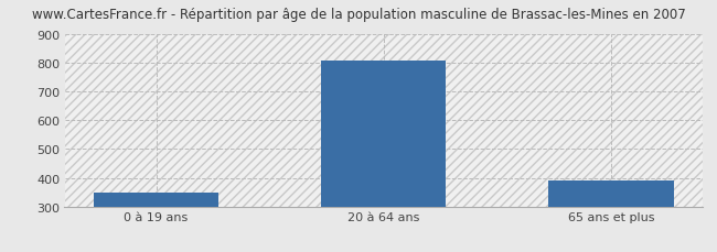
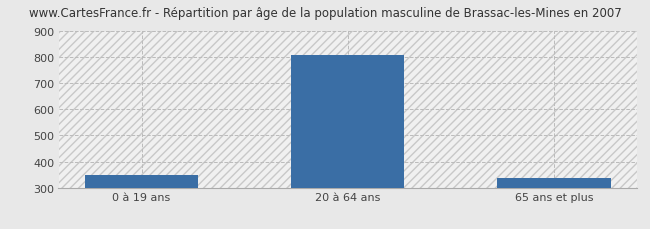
65 ans et plus: 390 -> 337
